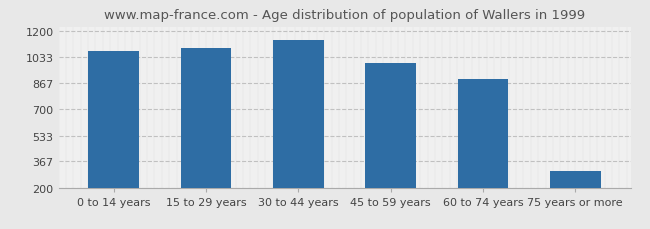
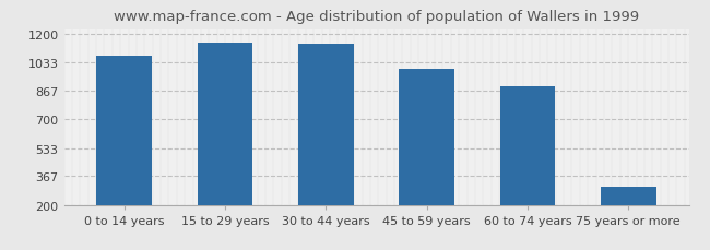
15 to 29 years: 1090 -> 1150
